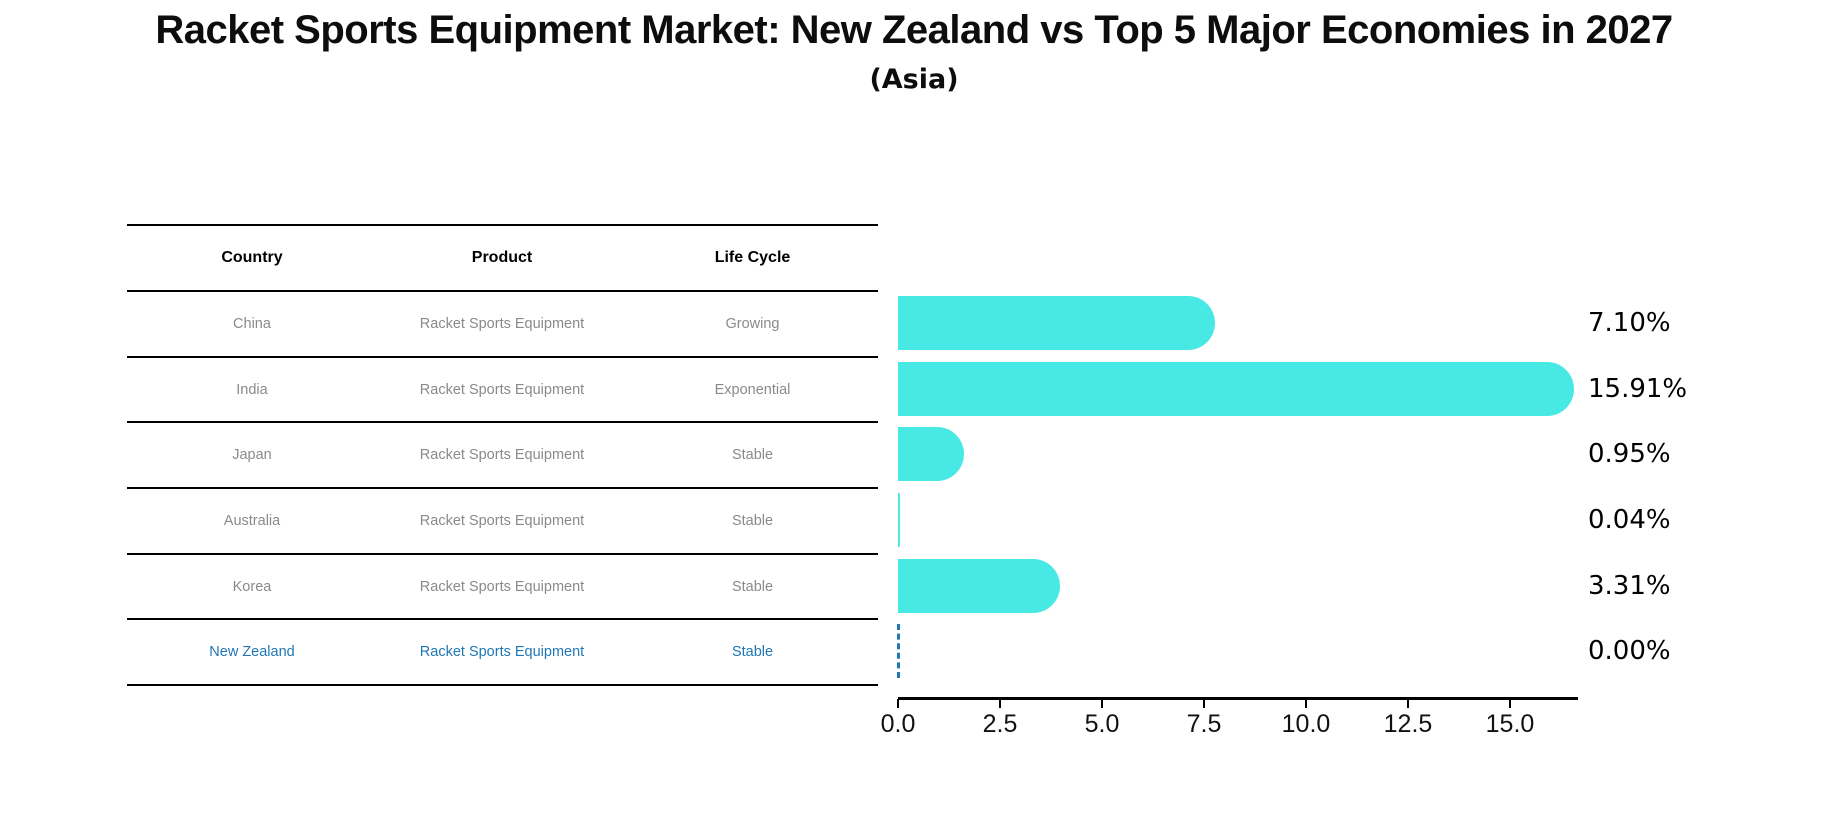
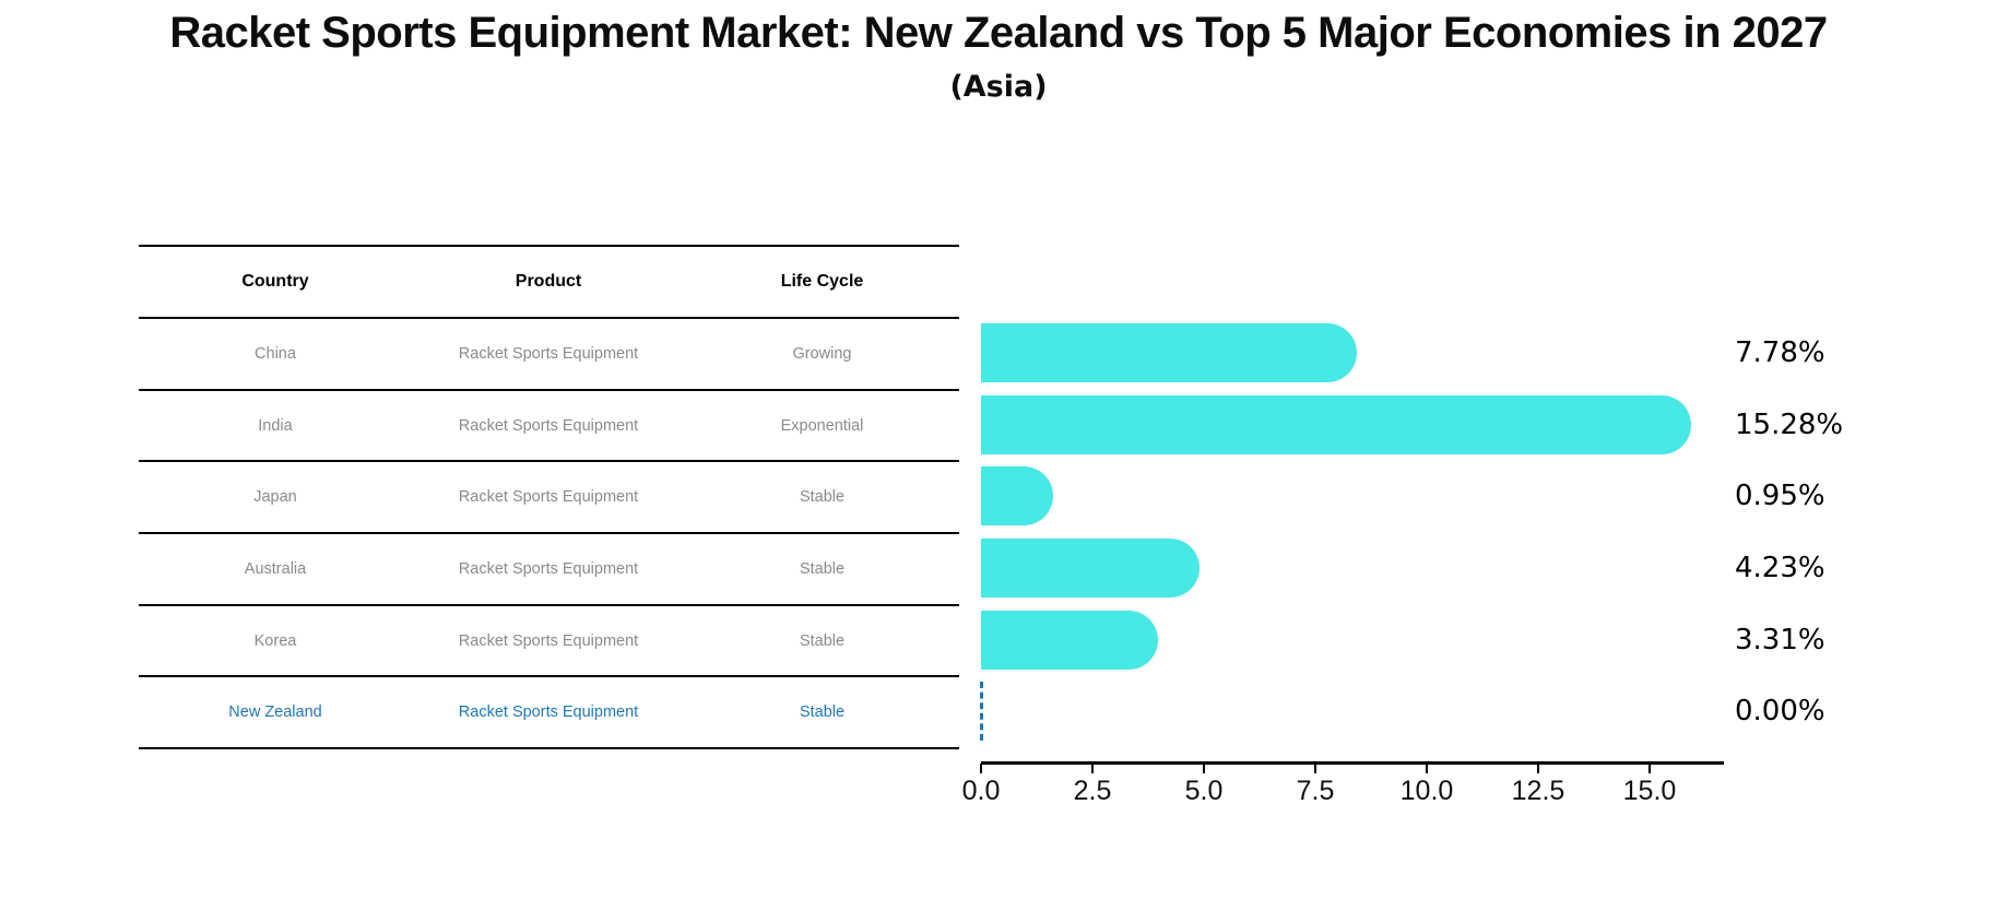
China: 7.10% -> 7.78%
India: 15.91% -> 15.28%
Australia: 0.04% -> 4.23%
